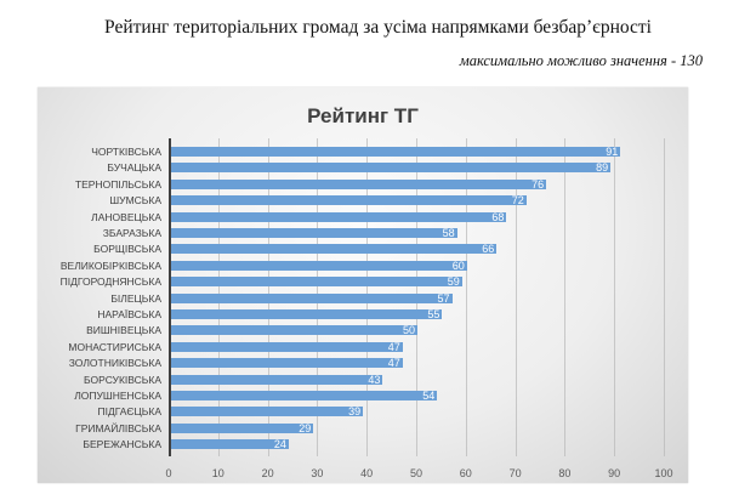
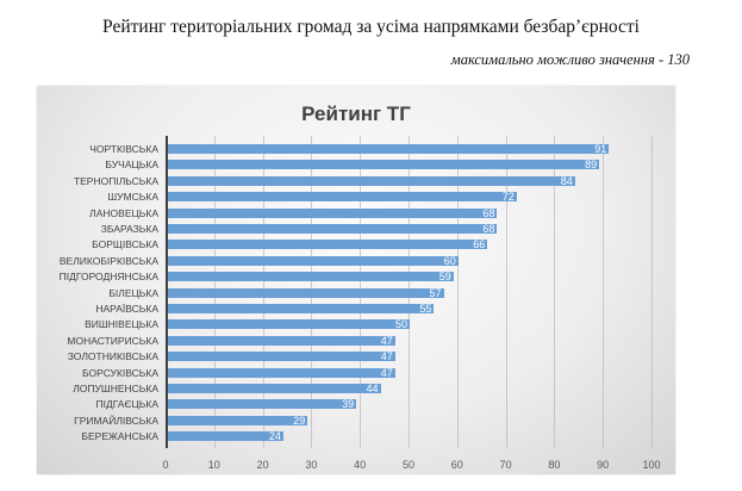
ТЕРНОПІЛЬСЬКА: 76 -> 84
ЗБАРАЗЬКА: 58 -> 68
БОРСУКІВСЬКА: 43 -> 47
ЛОПУШНЕНСЬКА: 54 -> 44
